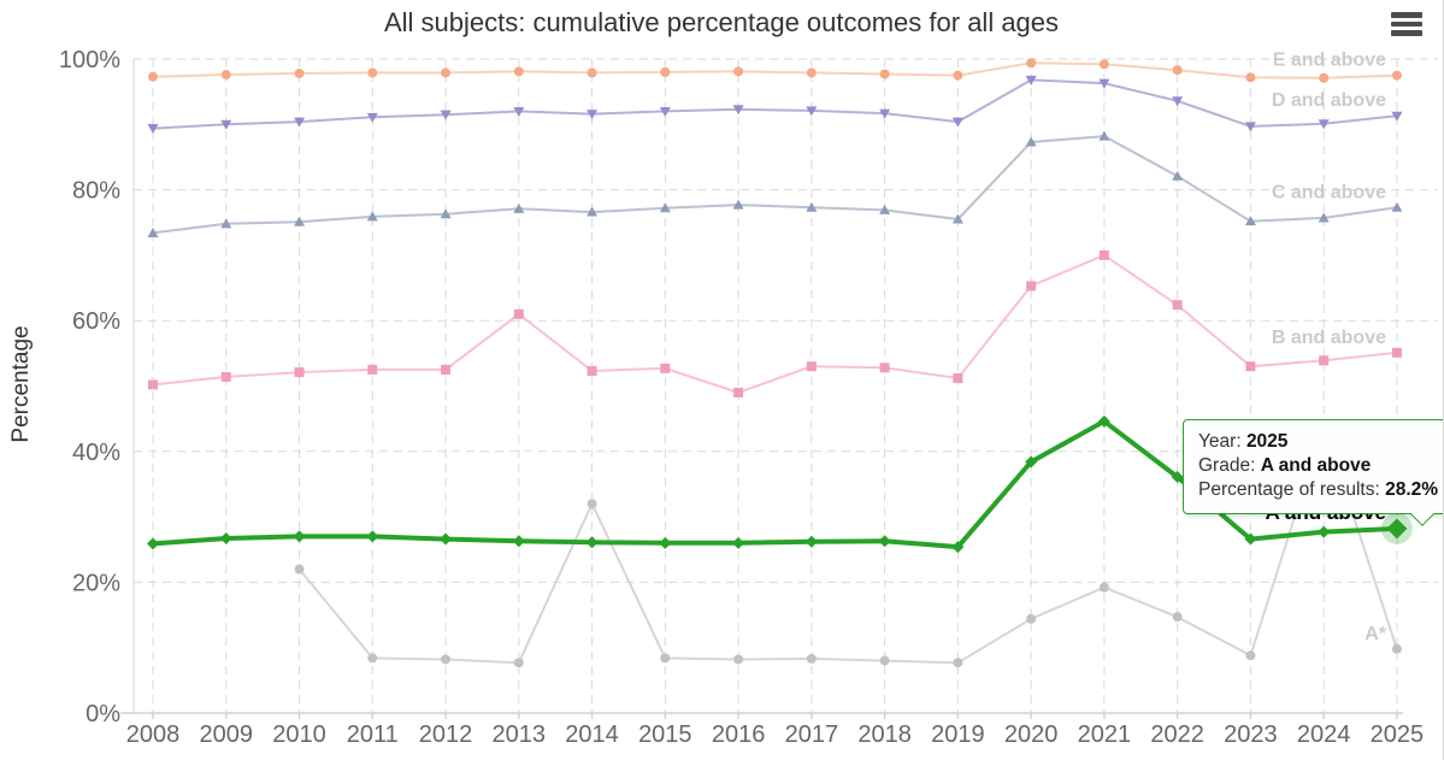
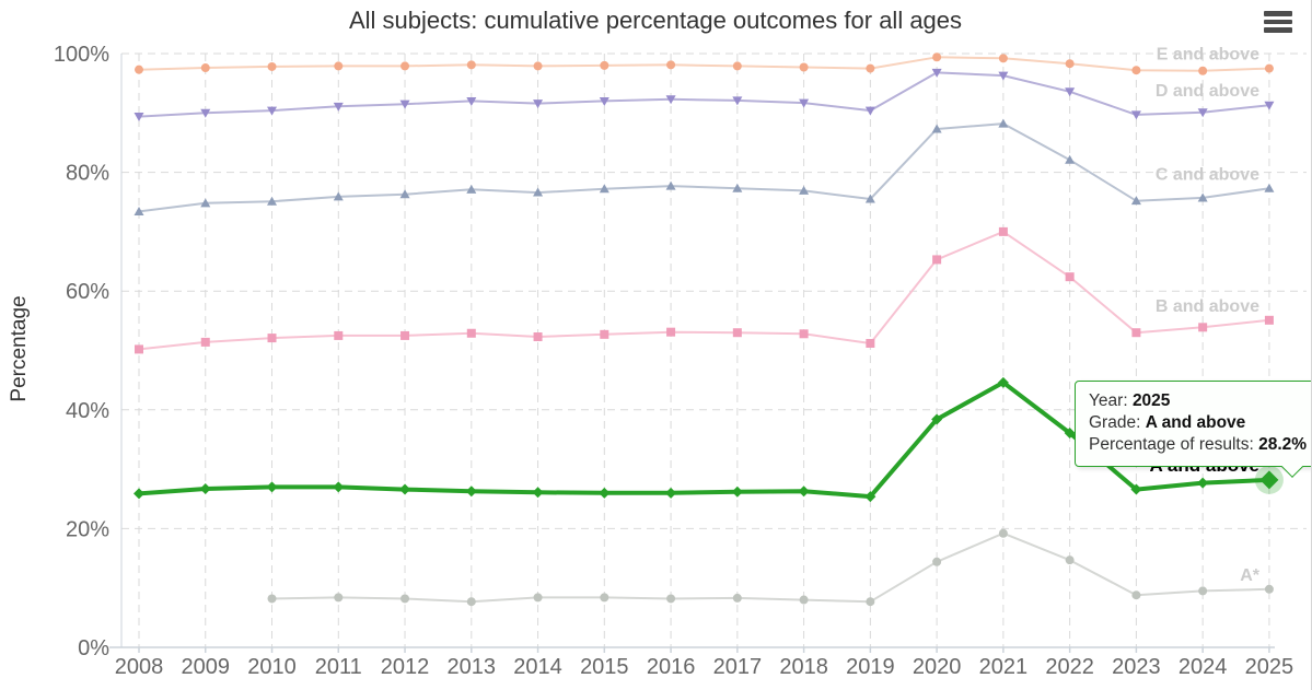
A*/2010: 22% -> 8%
B and above/2013: 61% -> 53%
A*/2014: 32% -> 8%
B and above/2016: 49% -> 53%
A*/2024: 44% -> 10%
